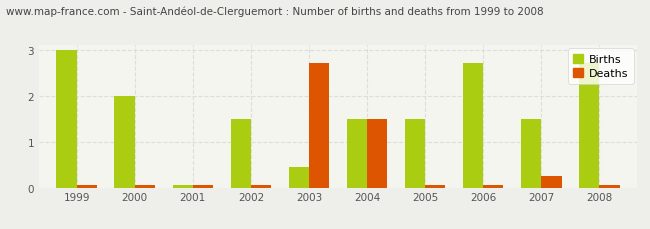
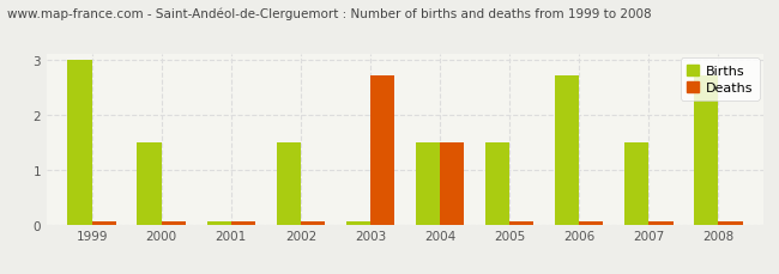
Births/2000: 2.00 -> 1.50
Births/2003: 0.45 -> 0.05
Deaths/2007: 0.25 -> 0.05
